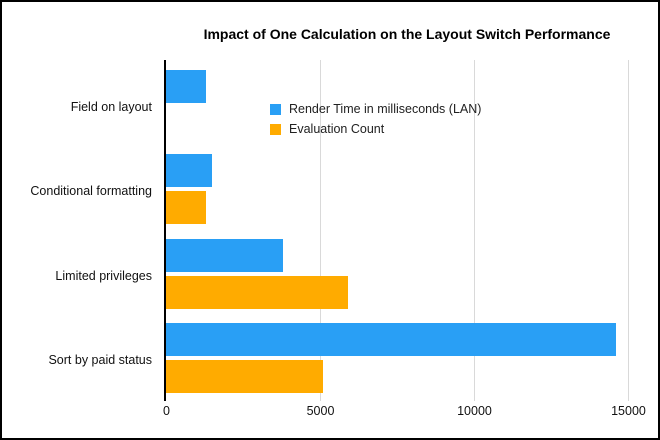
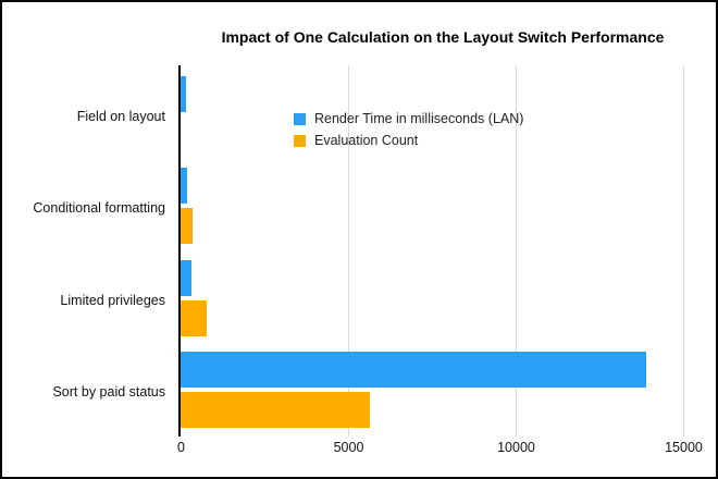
Render Time in milliseconds (LAN)/Field on layout: 1300 -> 200
Render Time in milliseconds (LAN)/Conditional formatting: 1500 -> 200
Evaluation Count/Conditional formatting: 1300 -> 400
Render Time in milliseconds (LAN)/Limited privileges: 3800 -> 300
Evaluation Count/Limited privileges: 5900 -> 800
Render Time in milliseconds (LAN)/Sort by paid status: 14600 -> 13900
Evaluation Count/Sort by paid status: 5100 -> 5700
